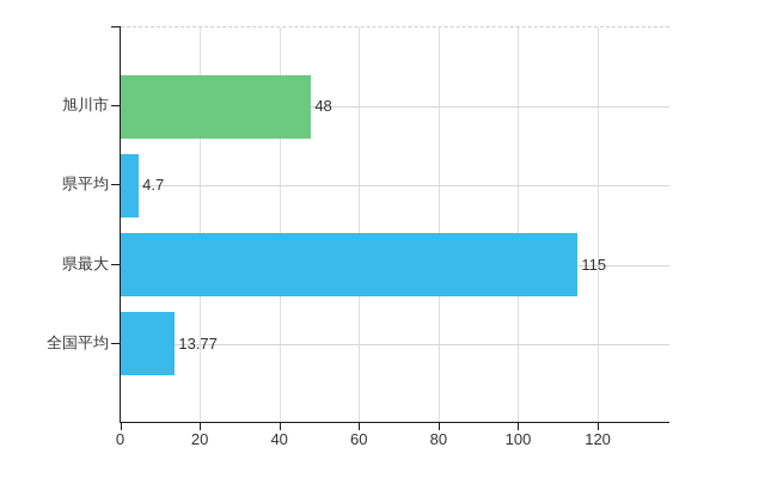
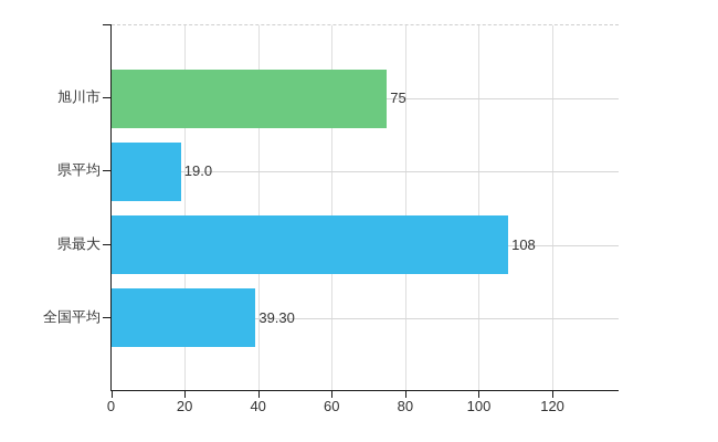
旭川市: 48 -> 75
県平均: 4.7 -> 19.0
県最大: 115 -> 108
全国平均: 13.77 -> 39.30
